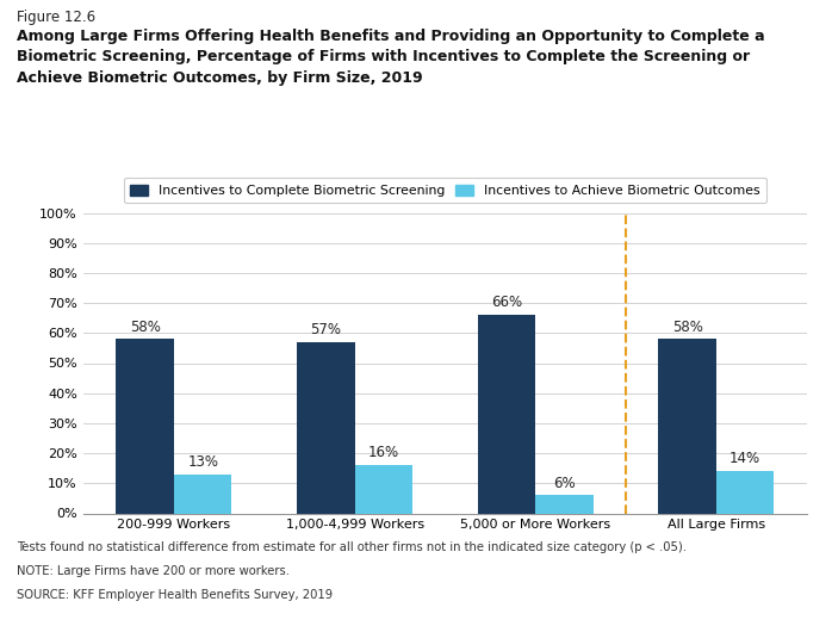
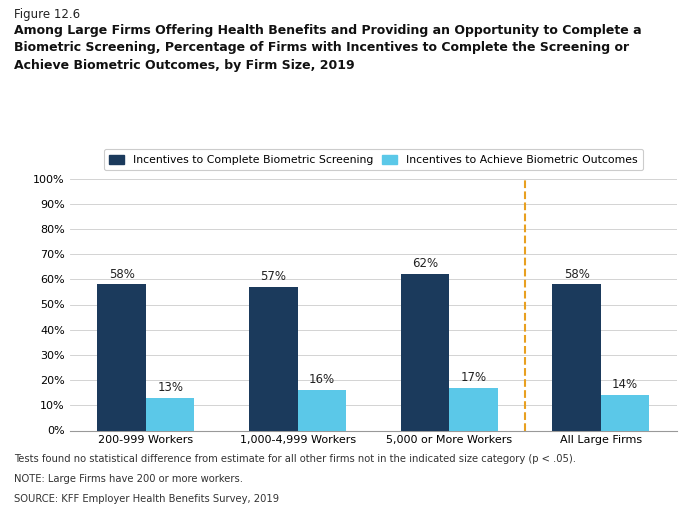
Incentives to Complete Biometric Screening/5,000 or More Workers: 66% -> 62%
Incentives to Achieve Biometric Outcomes/5,000 or More Workers: 6% -> 17%
